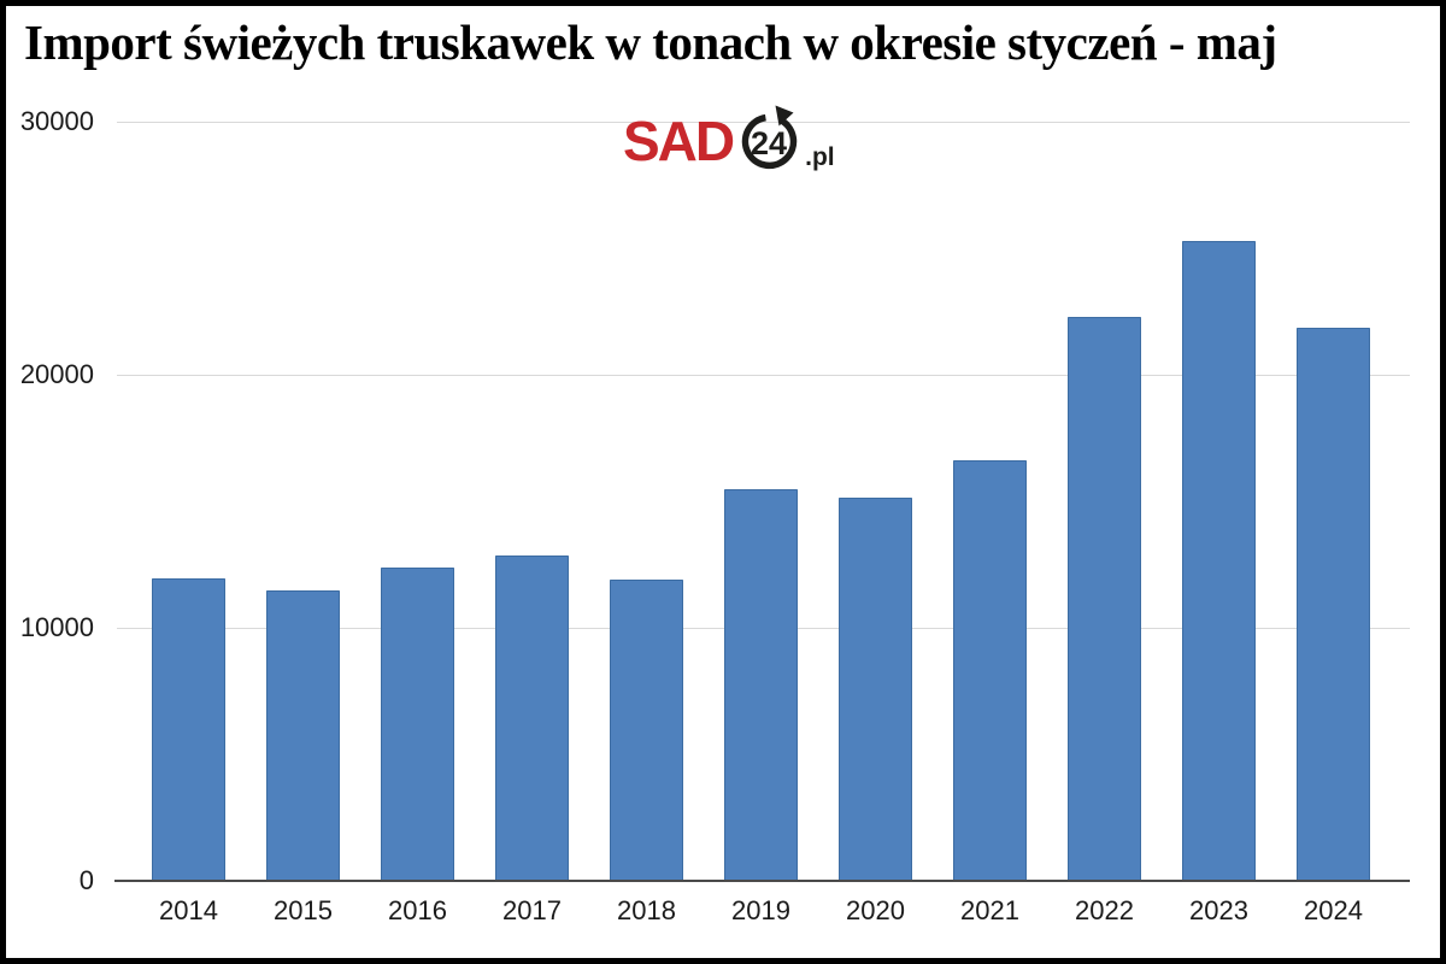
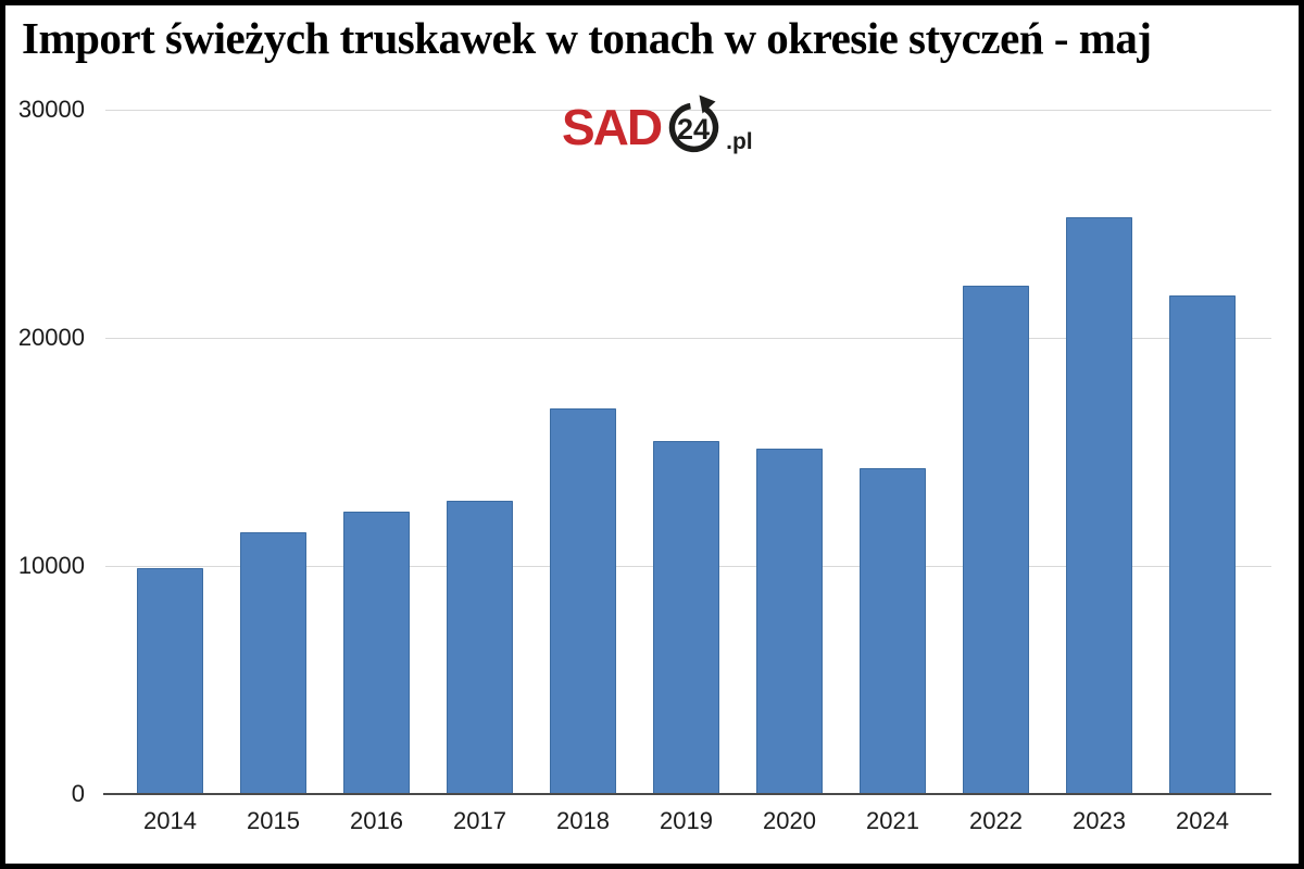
2014: 12000 -> 9900
2018: 11900 -> 16900
2021: 16600 -> 14300
